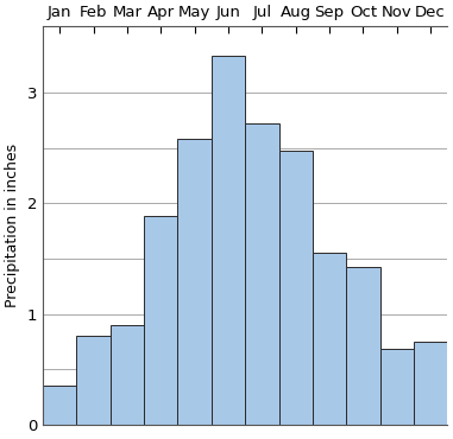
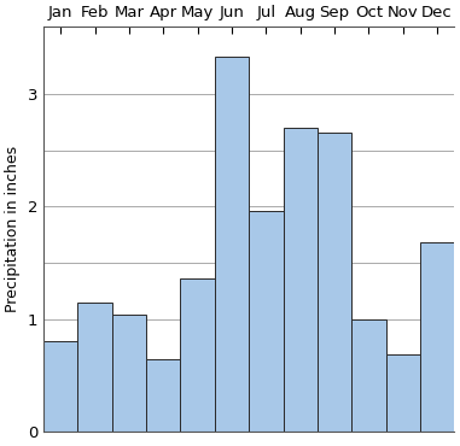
Jan: 0.35 -> 0.80
Feb: 0.80 -> 1.14
Mar: 0.90 -> 1.04
Apr: 1.88 -> 0.64
May: 2.58 -> 1.36
Jul: 2.72 -> 1.96
Aug: 2.48 -> 2.70
Sep: 1.55 -> 2.66
Oct: 1.42 -> 1.00
Dec: 0.75 -> 1.68
